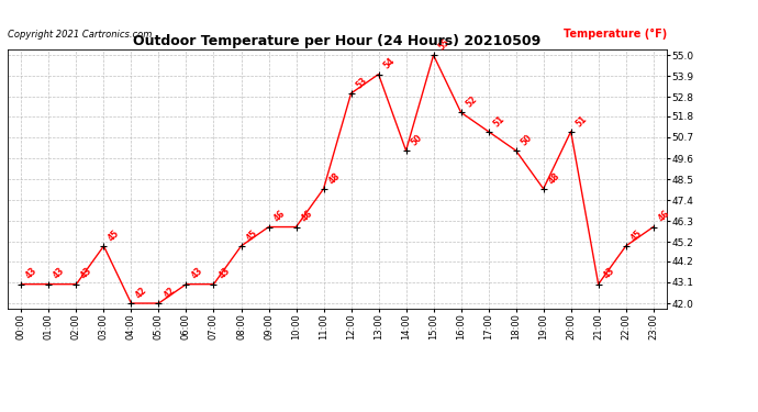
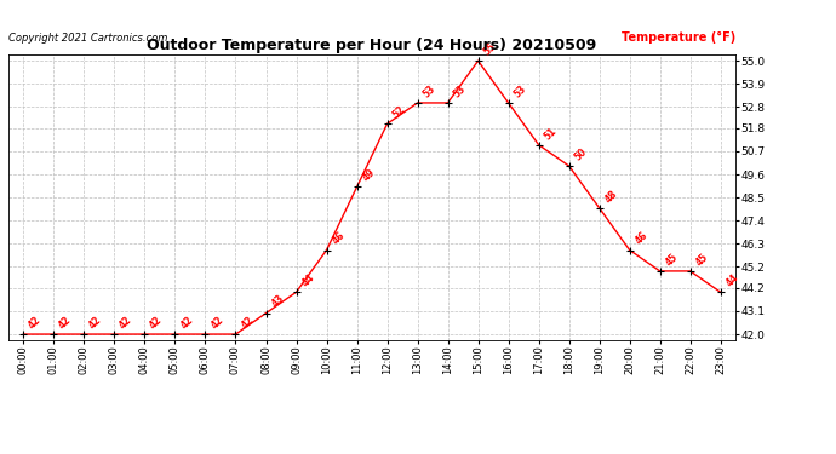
00:00: 43 -> 42
01:00: 43 -> 42
02:00: 43 -> 42
03:00: 45 -> 42
06:00: 43 -> 42
07:00: 43 -> 42
08:00: 45 -> 43
09:00: 46 -> 44
11:00: 48 -> 49
12:00: 53 -> 52
13:00: 54 -> 53
14:00: 50 -> 53
16:00: 52 -> 53
20:00: 51 -> 46
21:00: 43 -> 45
23:00: 46 -> 44
